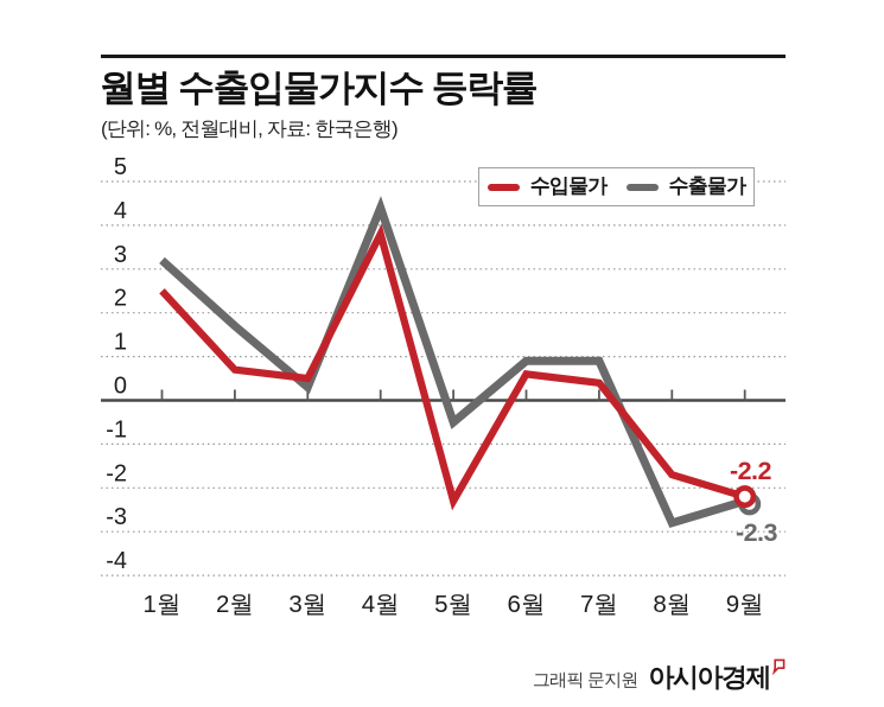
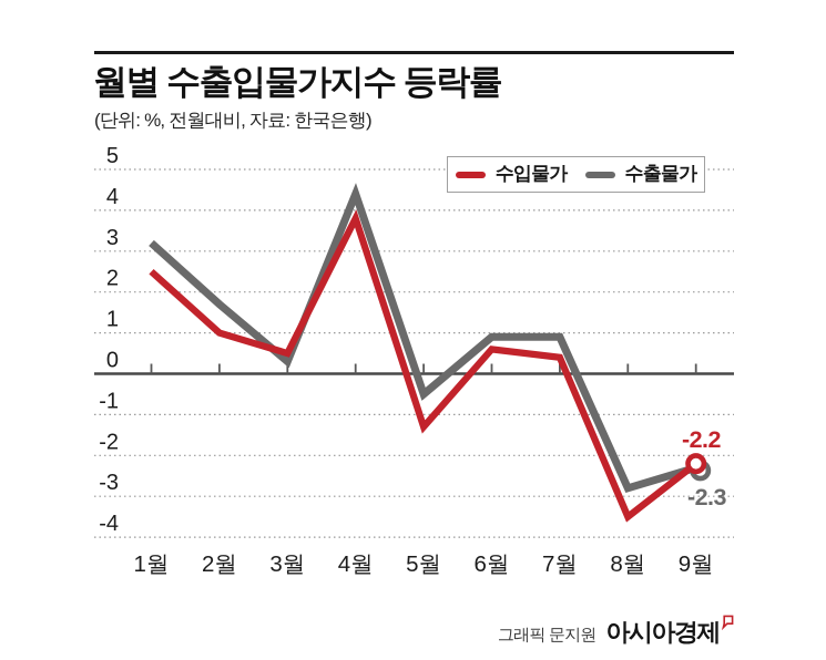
수입물가/2월: 0.7 -> 1.0
수입물가/5월: -2.3 -> -1.3
수입물가/8월: -1.7 -> -3.5
